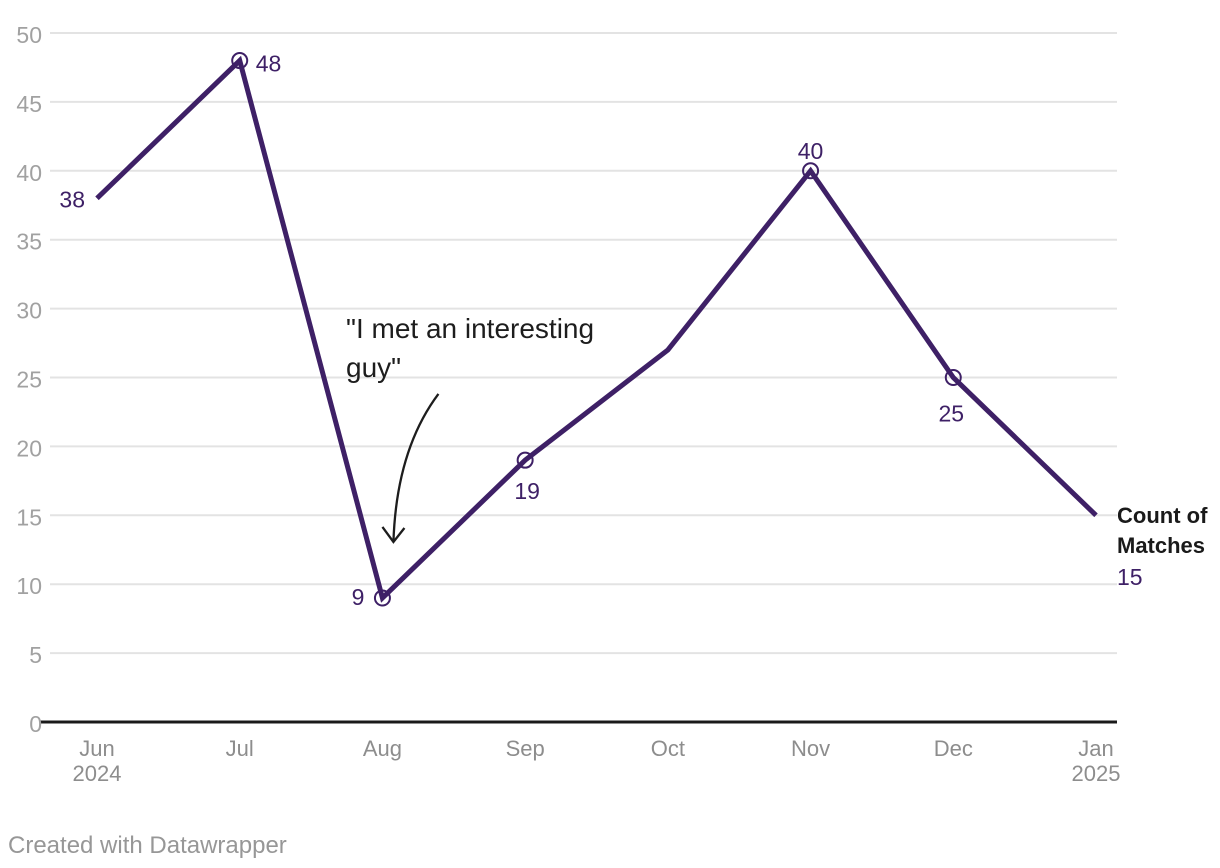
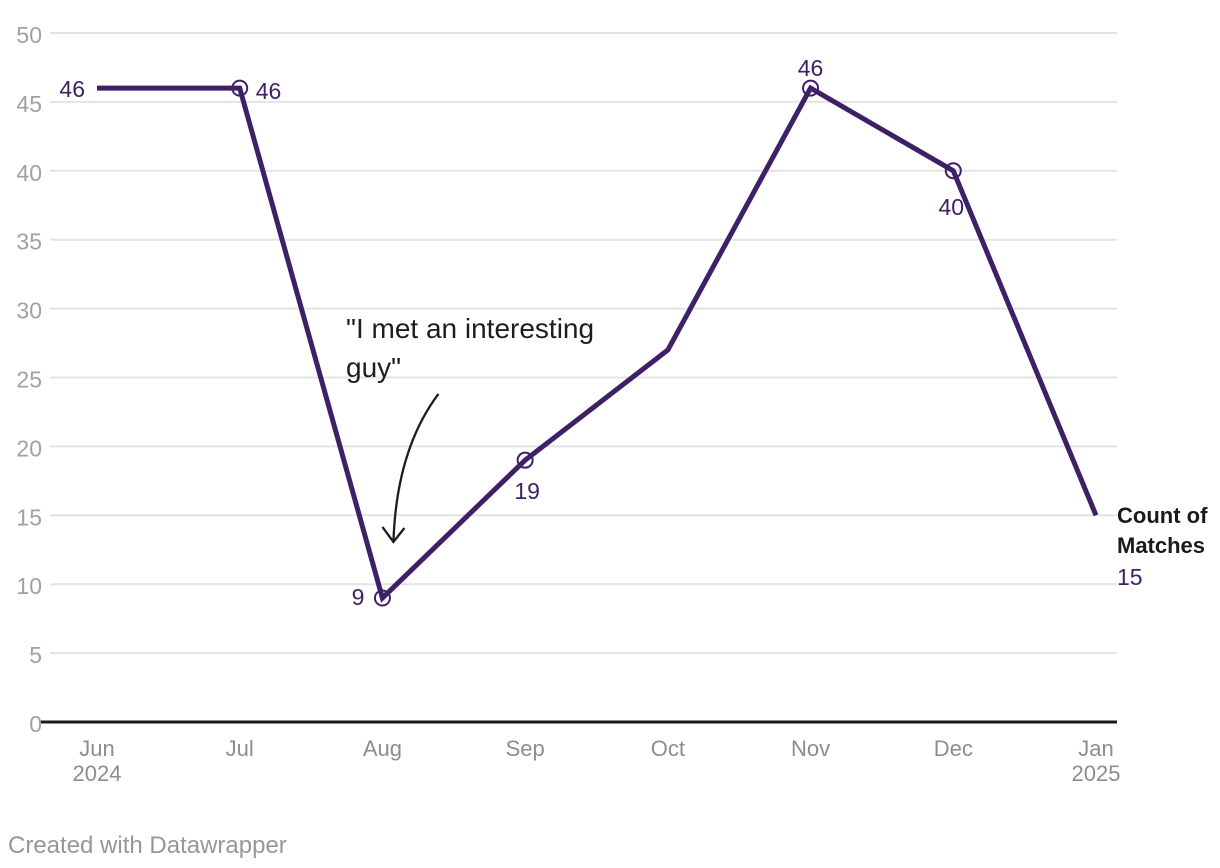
Jun: 38 -> 46
Jul: 48 -> 46
Nov: 40 -> 46
Dec: 25 -> 40
